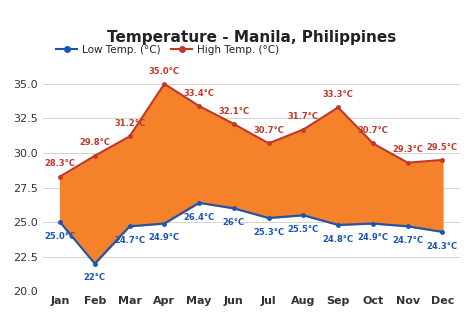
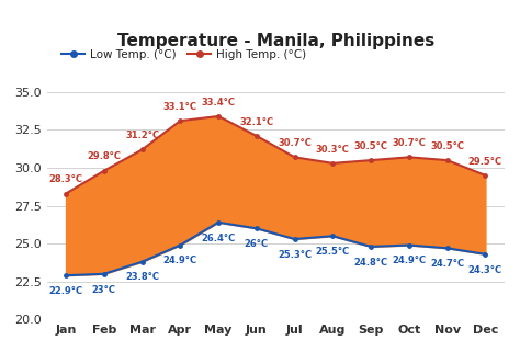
Low Temp. (°C)/Jan: 25.0°C -> 22.9°C
Low Temp. (°C)/Feb: 22°C -> 23°C
Low Temp. (°C)/Mar: 24.7°C -> 23.8°C
High Temp. (°C)/Apr: 35.0°C -> 33.1°C
High Temp. (°C)/Aug: 31.7°C -> 30.3°C
High Temp. (°C)/Sep: 33.3°C -> 30.5°C
High Temp. (°C)/Nov: 29.3°C -> 30.5°C
